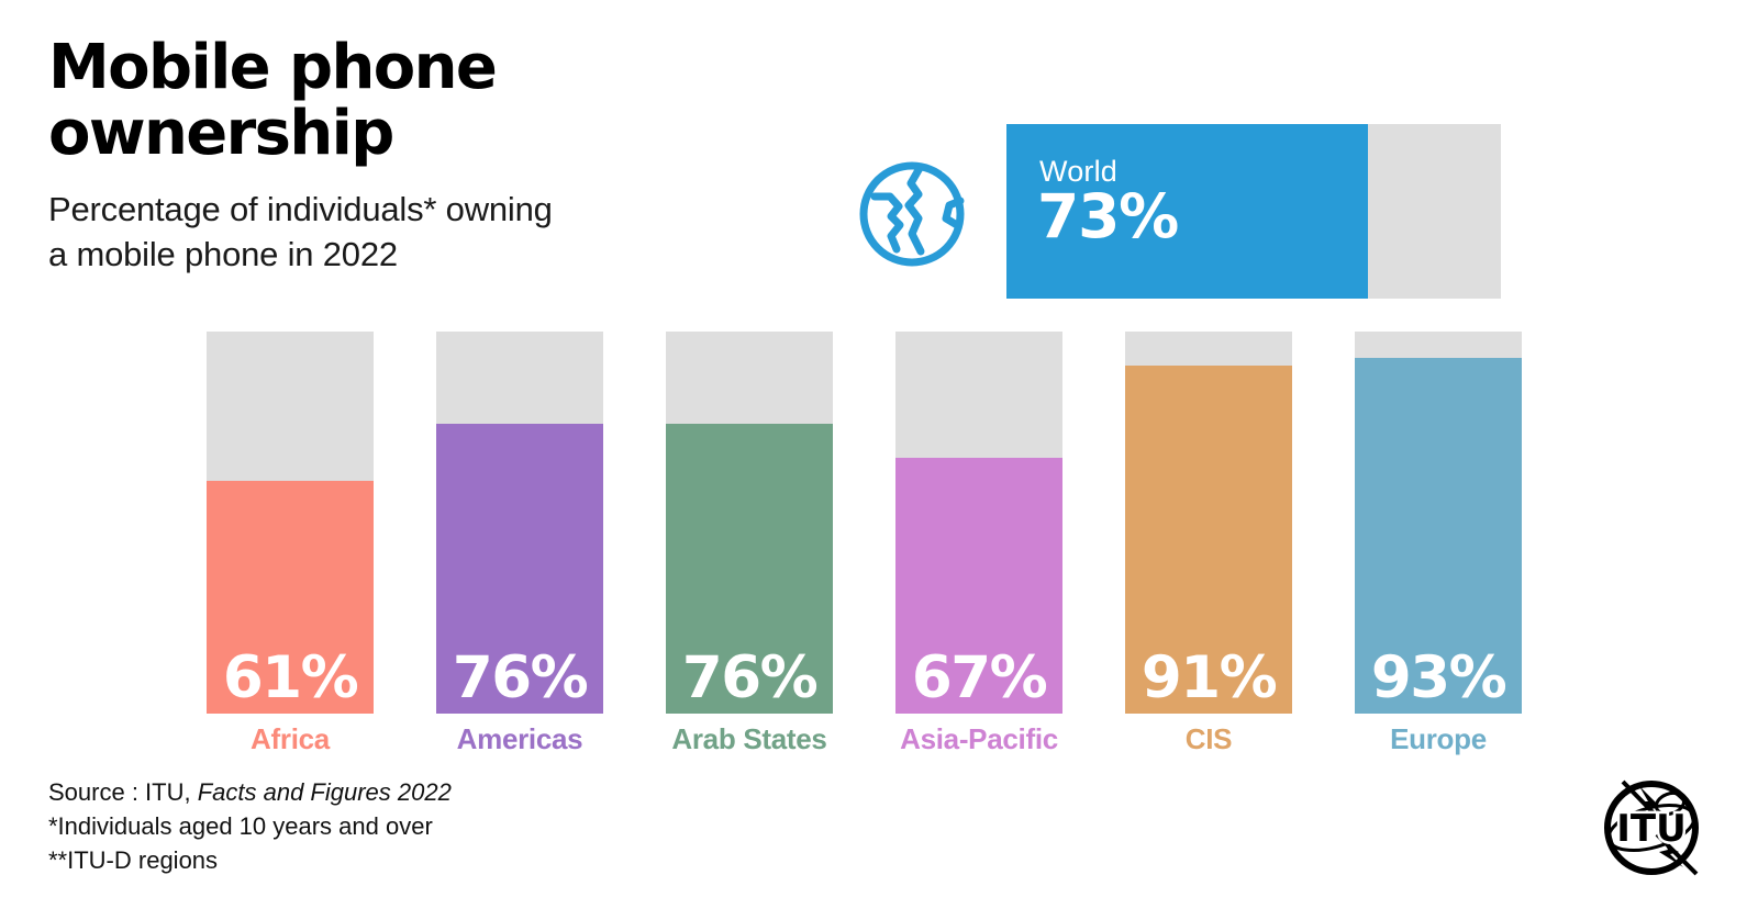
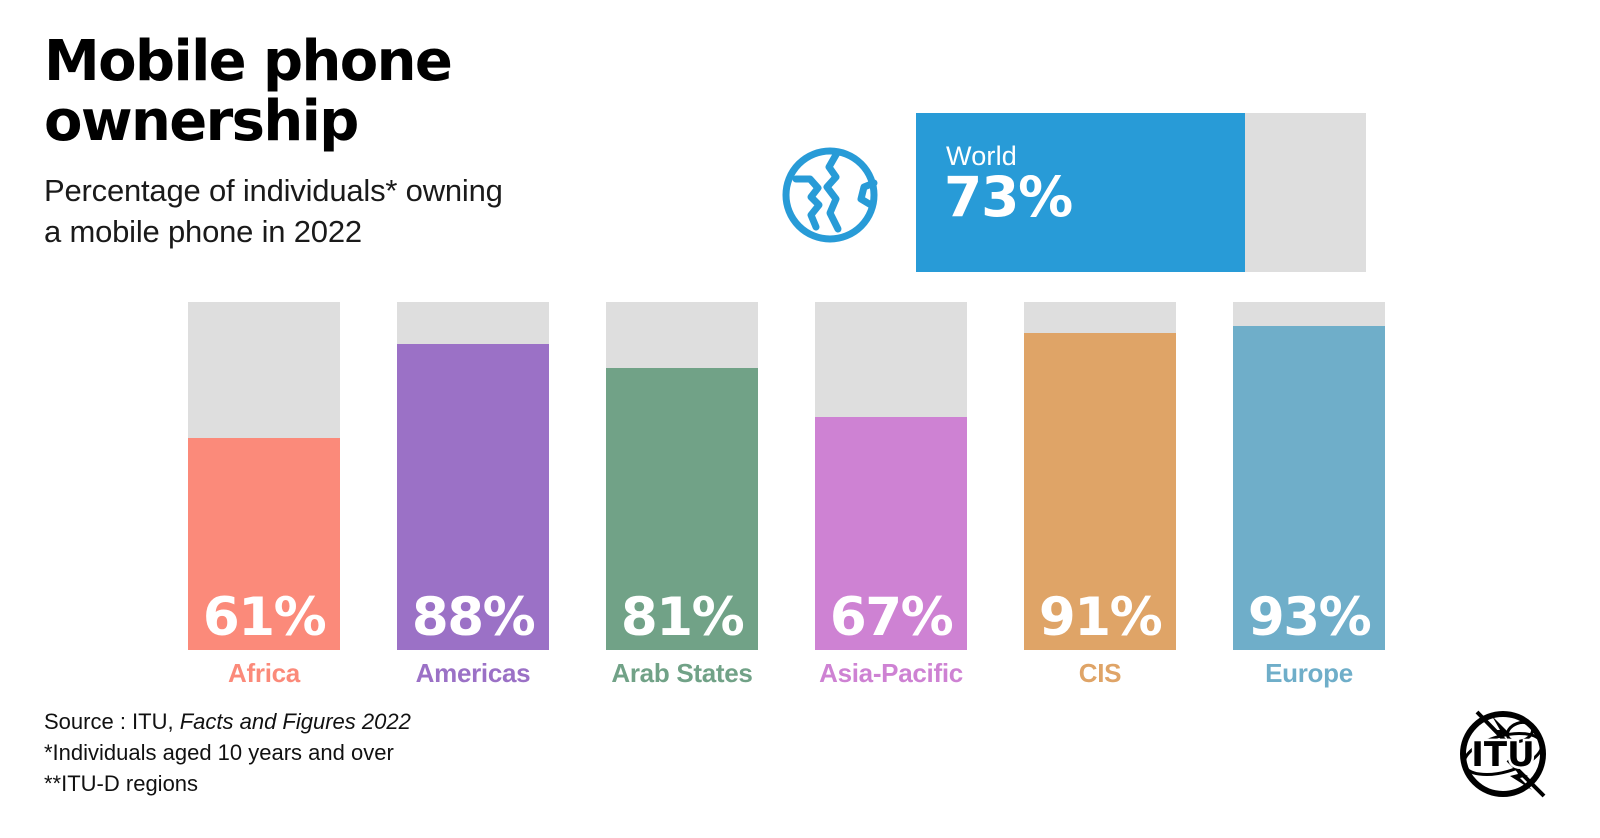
Americas: 76% -> 88%
Arab States: 76% -> 81%
